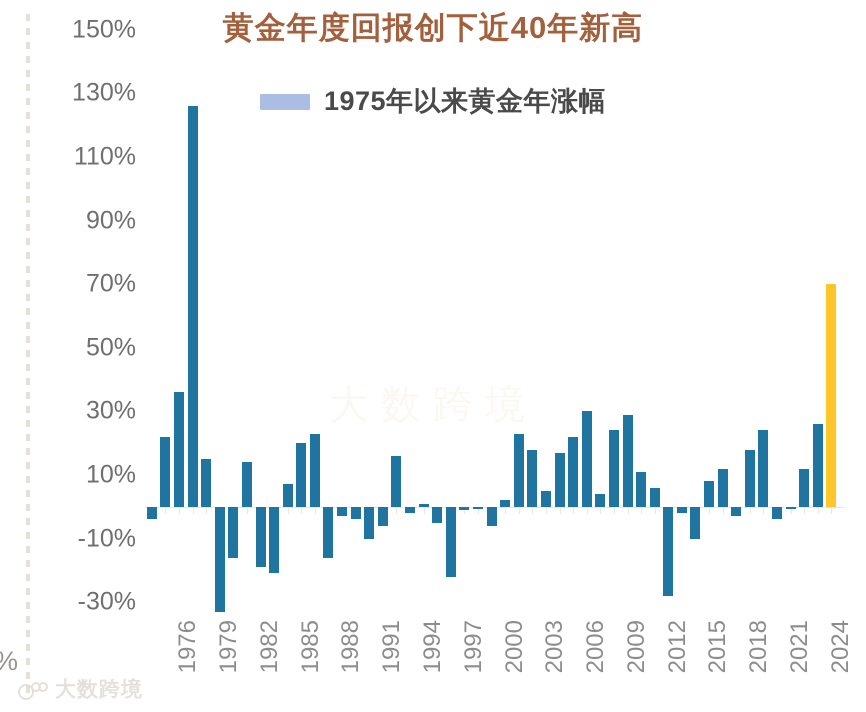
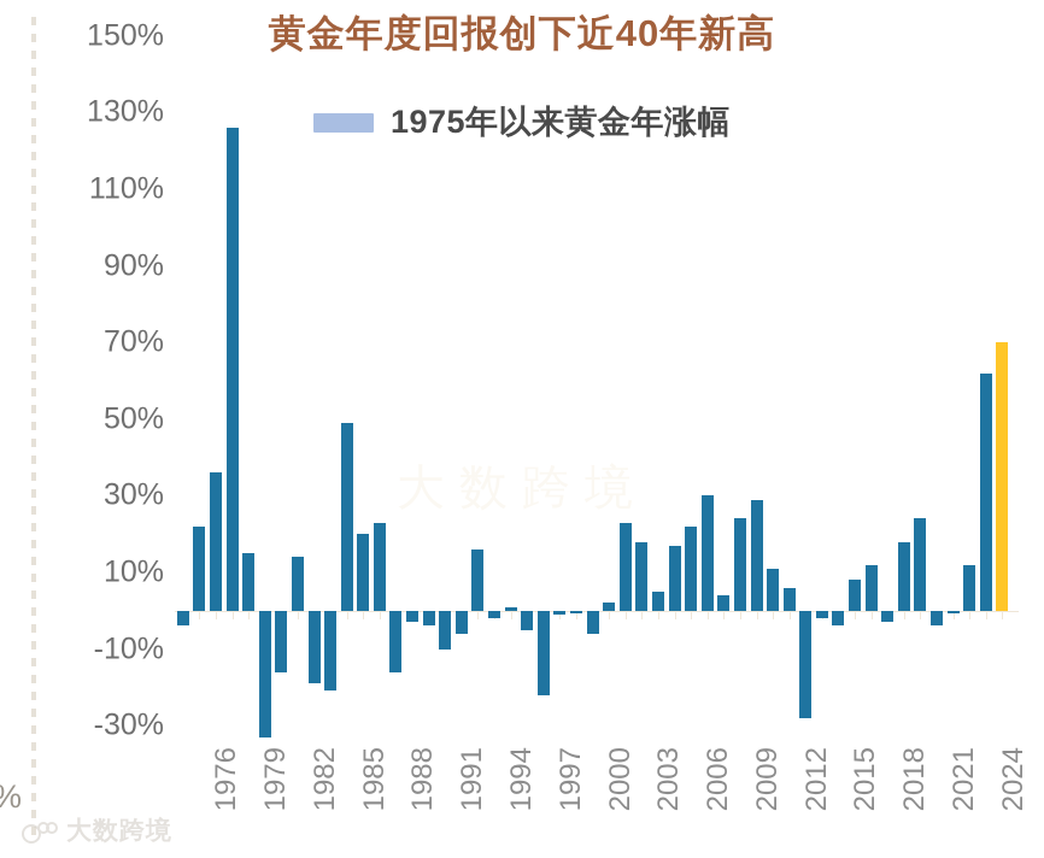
1985: 7% -> 49%
2015: -10% -> -4%
2024: 26% -> 62%
